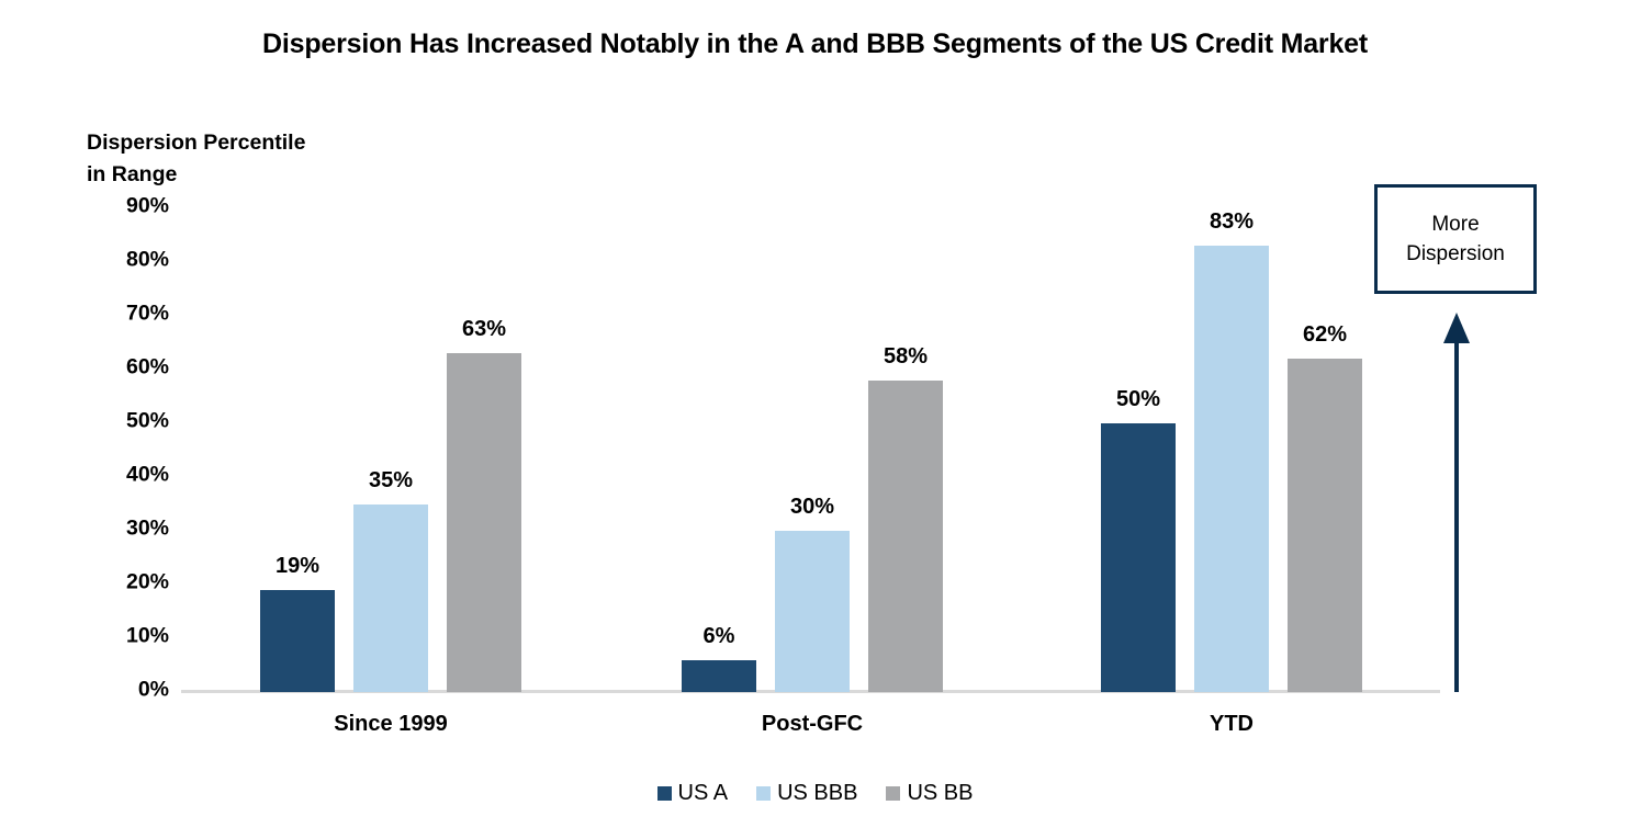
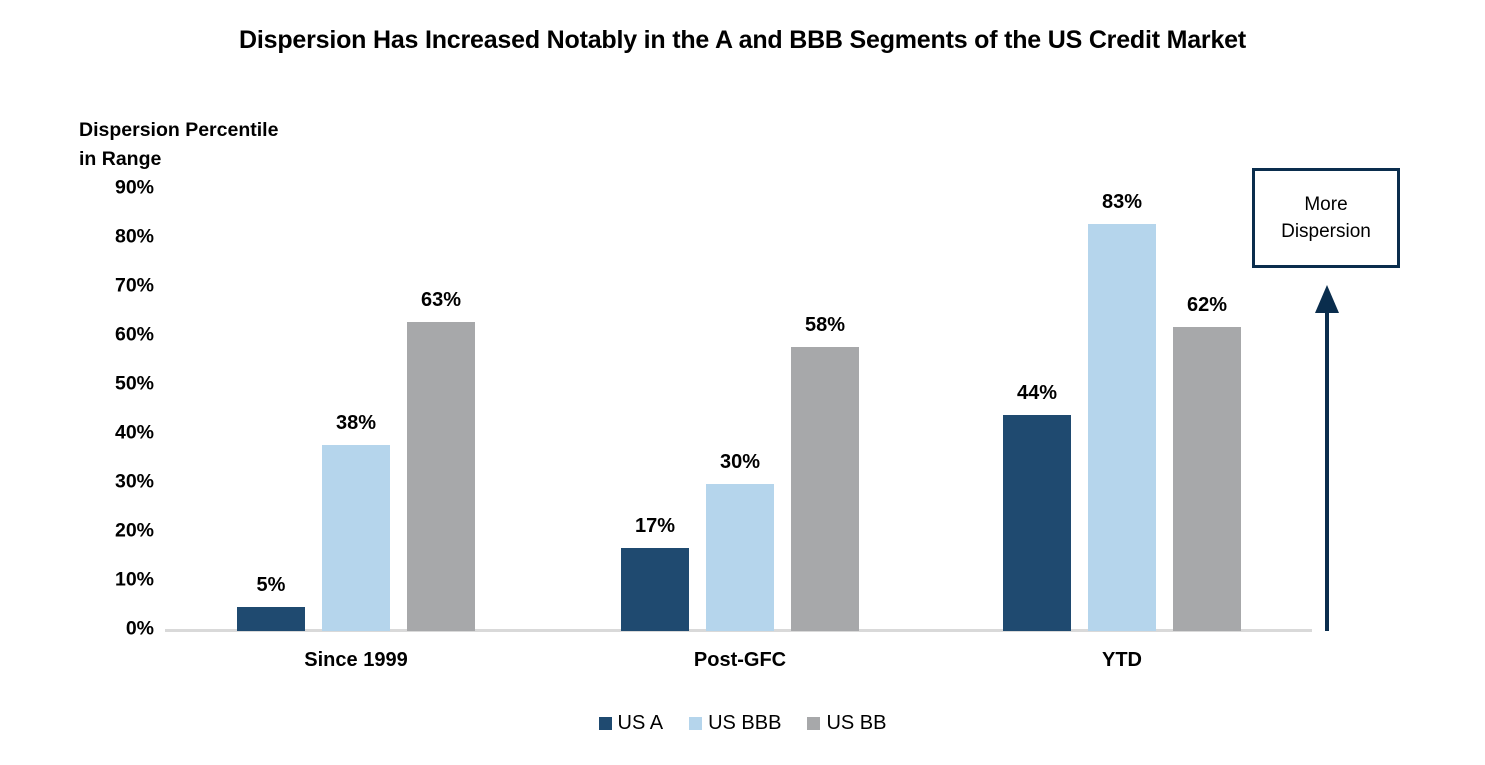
US A/Since 1999: 19% -> 5%
US BBB/Since 1999: 35% -> 38%
US A/Post-GFC: 6% -> 17%
US A/YTD: 50% -> 44%
